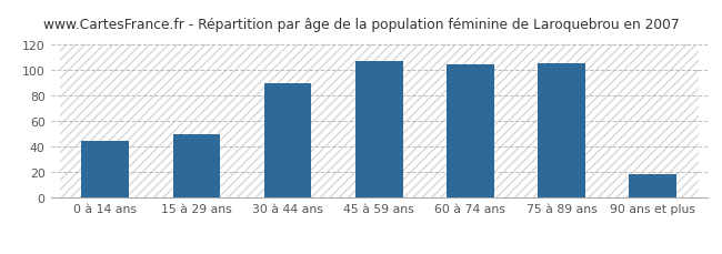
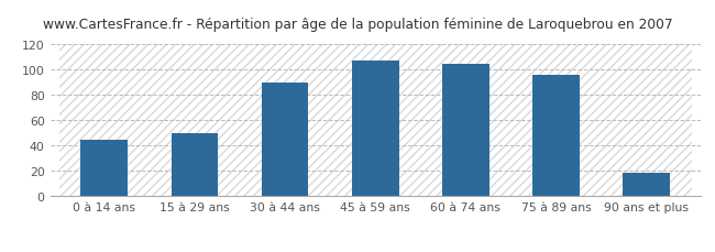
75 à 89 ans: 106 -> 96
